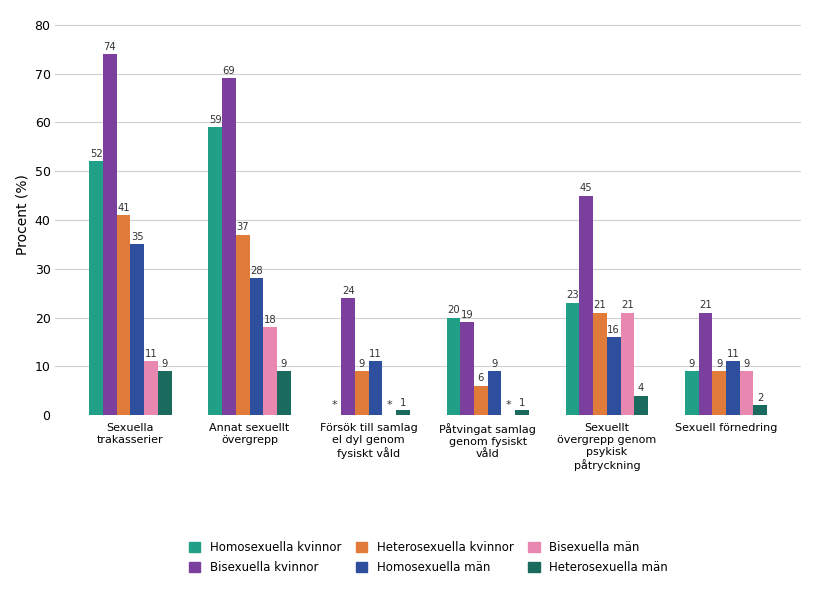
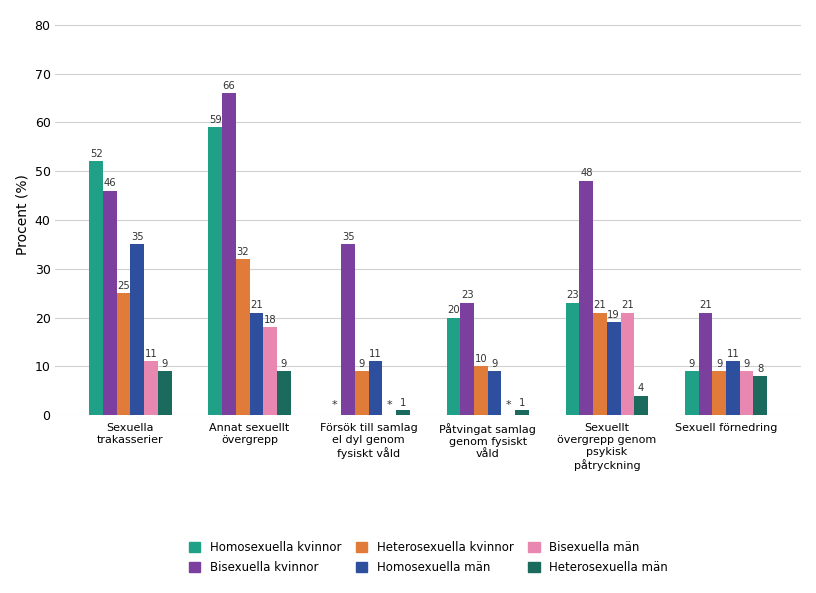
Bisexuella kvinnor/Sexuella trakasserier: 74 -> 46
Heterosexuella kvinnor/Sexuella trakasserier: 41 -> 25
Bisexuella kvinnor/Annat sexuellt övergrepp: 69 -> 66
Heterosexuella kvinnor/Annat sexuellt övergrepp: 37 -> 32
Homosexuella män/Annat sexuellt övergrepp: 28 -> 21
Bisexuella kvinnor/Försök till samlag el dyl genom fysiskt våld: 24 -> 35
Bisexuella kvinnor/Påtvingat samlag genom fysiskt våld: 19 -> 23
Heterosexuella kvinnor/Påtvingat samlag genom fysiskt våld: 6 -> 10
Bisexuella kvinnor/Sexuellt övergrepp genom psykisk påtryckning: 45 -> 48
Homosexuella män/Sexuellt övergrepp genom psykisk påtryckning: 16 -> 19
Heterosexuella män/Sexuell förnedring: 2 -> 8
